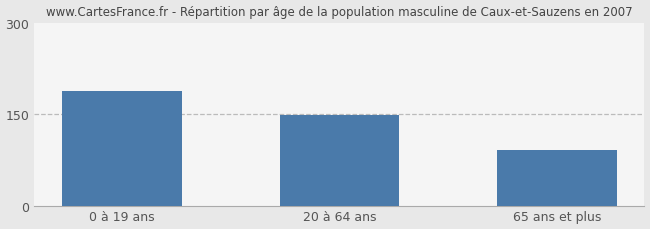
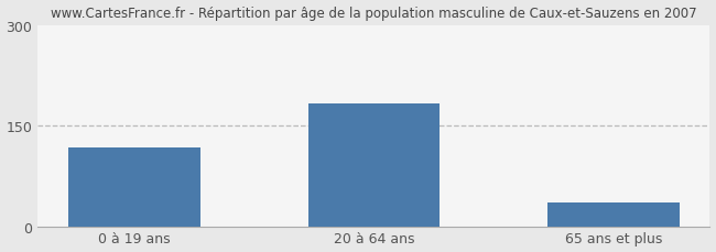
0 à 19 ans: 188 -> 118
20 à 64 ans: 148 -> 183
65 ans et plus: 92 -> 35
